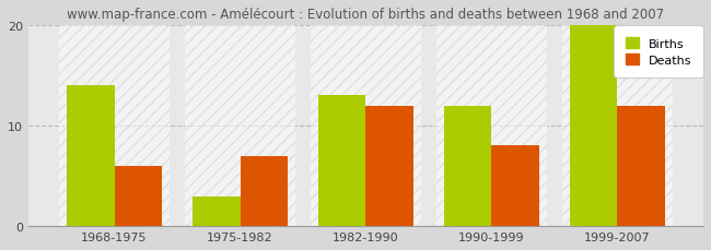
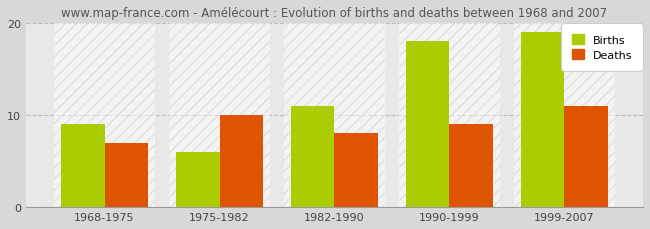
Births/1968-1975: 14 -> 9
Deaths/1968-1975: 6 -> 7
Births/1975-1982: 3 -> 6
Deaths/1975-1982: 7 -> 10
Births/1982-1990: 13 -> 11
Deaths/1982-1990: 12 -> 8
Births/1990-1999: 12 -> 18
Deaths/1990-1999: 8 -> 9
Births/1999-2007: 20 -> 19
Deaths/1999-2007: 12 -> 11
